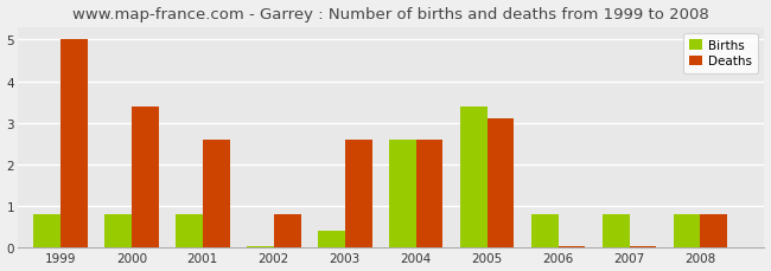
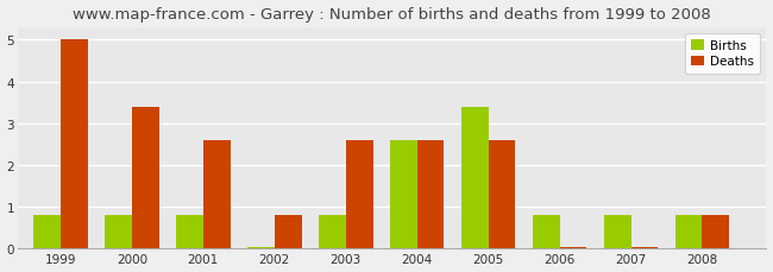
Births/2003: 0.40 -> 0.80
Deaths/2005: 3.10 -> 2.60
